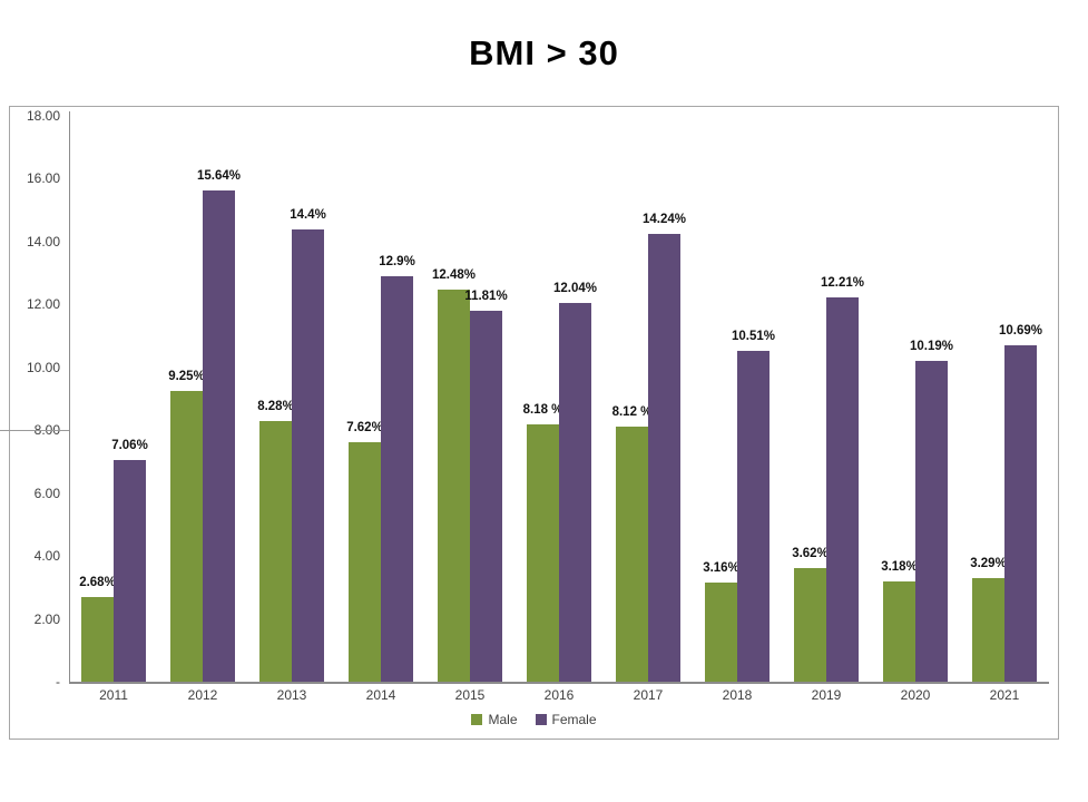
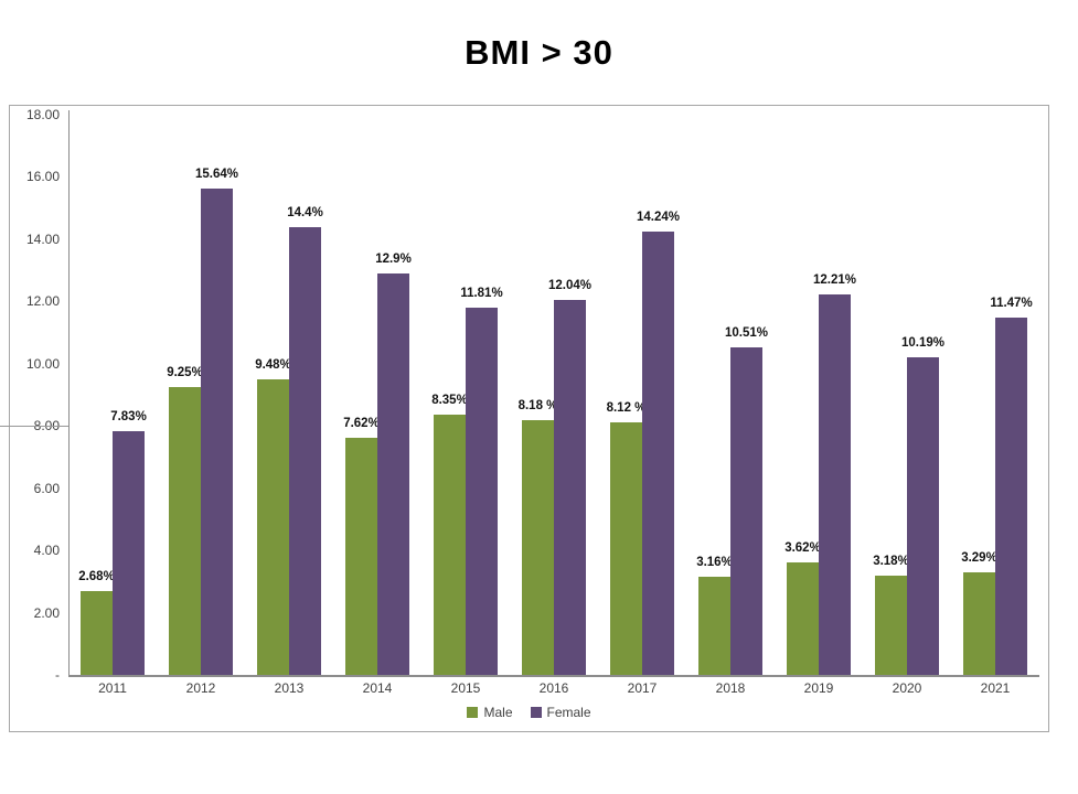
Female/2011: 7.06% -> 7.83%
Male/2013: 8.28% -> 9.48%
Male/2015: 12.48% -> 8.35%
Female/2021: 10.69% -> 11.47%
